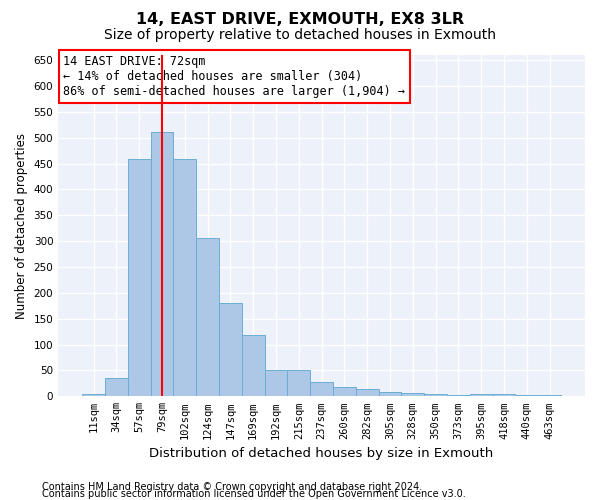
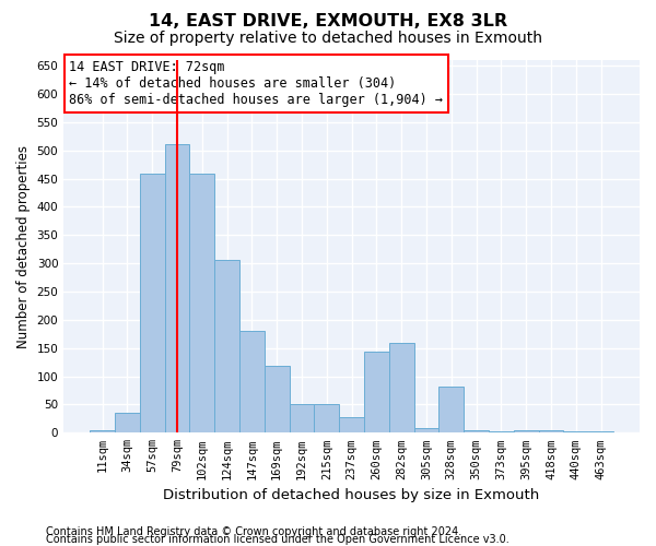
260sqm: 18 -> 144
282sqm: 15 -> 160
328sqm: 6 -> 82
